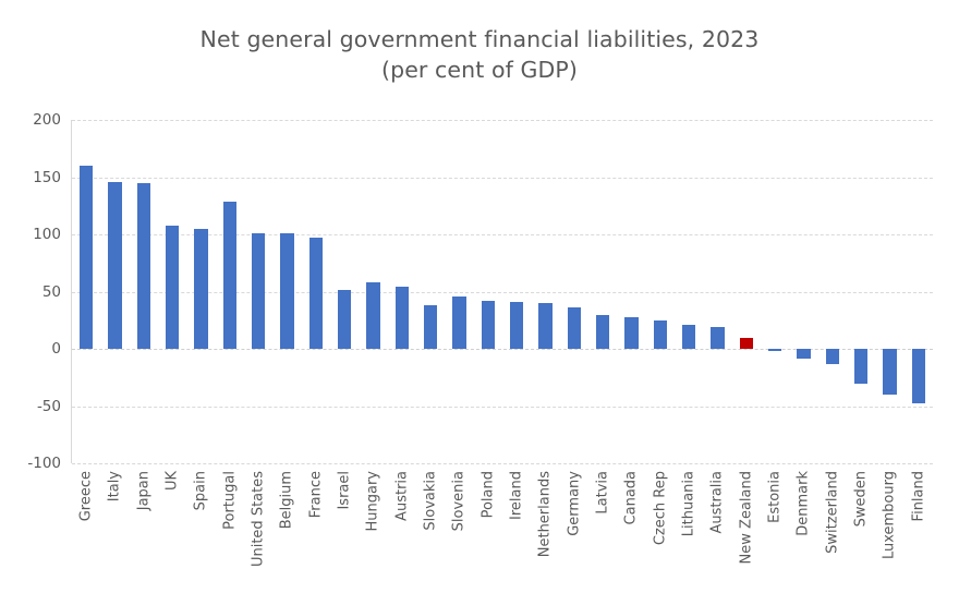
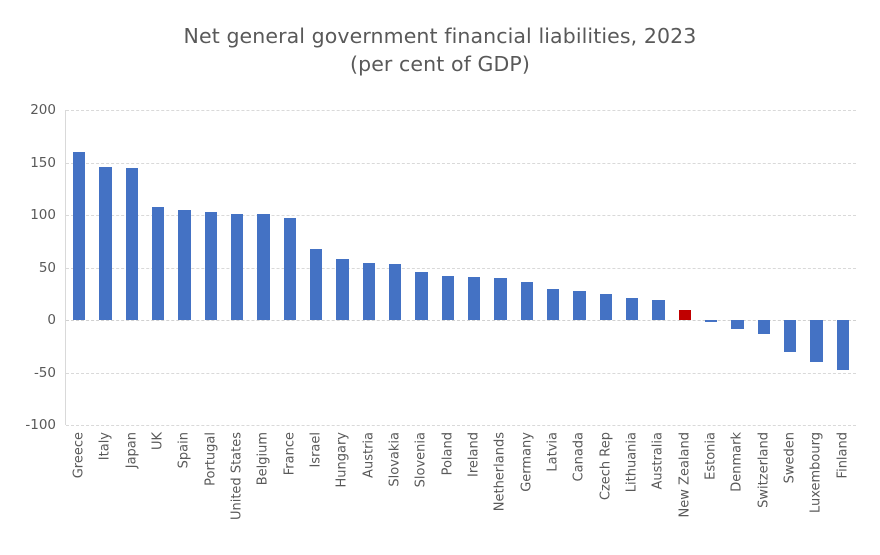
Portugal: 129 -> 103
Israel: 51 -> 68
Slovakia: 38 -> 53
